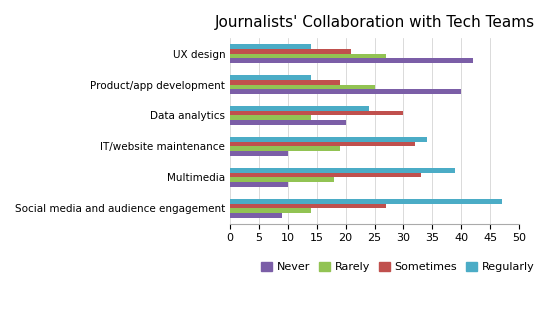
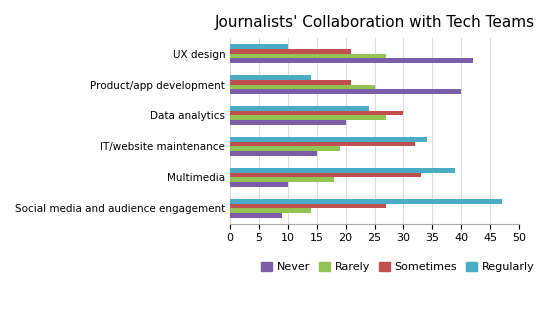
Regularly/UX design: 14 -> 10
Sometimes/Product/app development: 19 -> 21
Rarely/Data analytics: 14 -> 27
Never/IT/website maintenance: 10 -> 15
